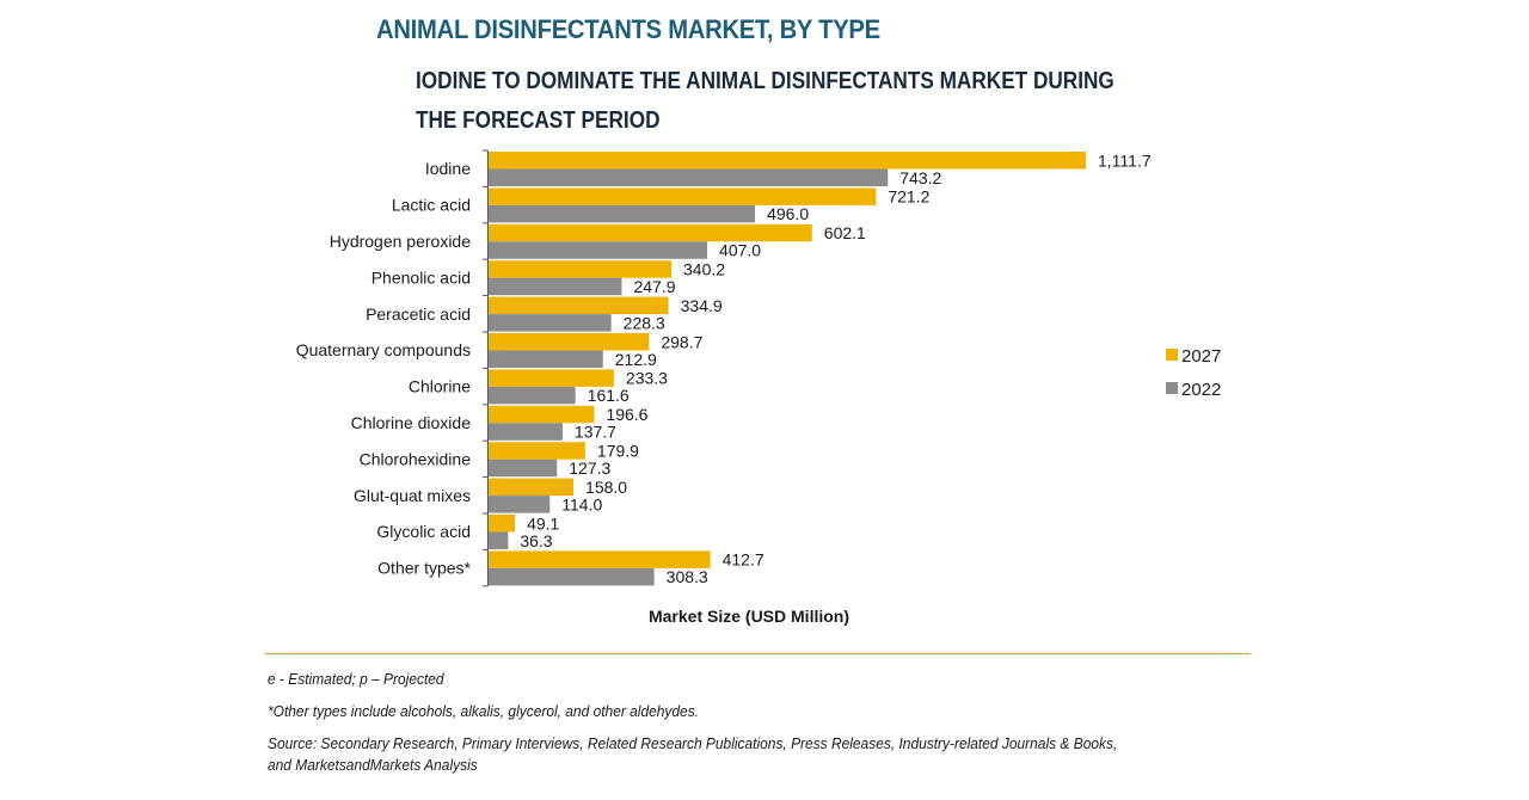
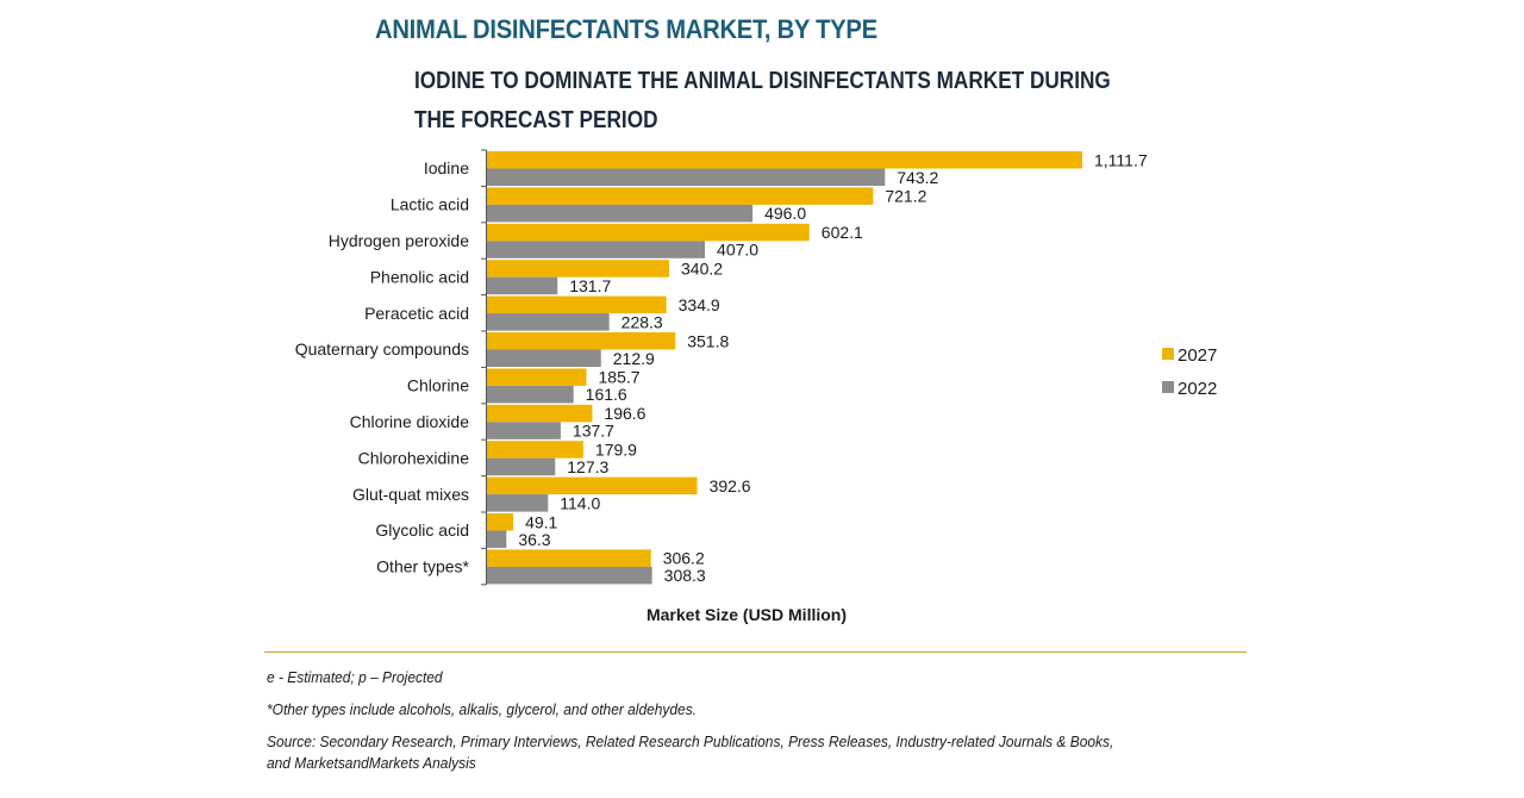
2022/Phenolic acid: 247.9 -> 131.7
2027/Quaternary compounds: 298.7 -> 351.8
2027/Chlorine: 233.3 -> 185.7
2027/Glut-quat mixes: 158.0 -> 392.6
2027/Other types*: 412.7 -> 306.2
